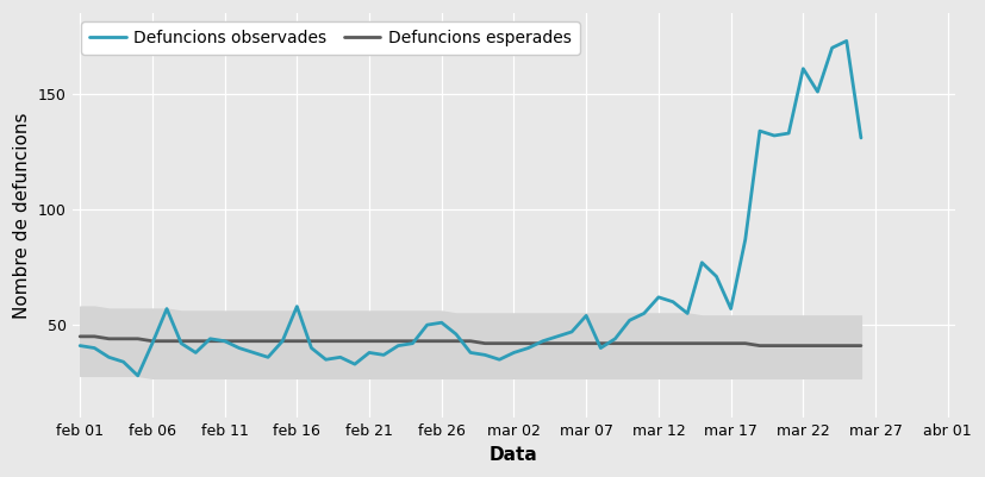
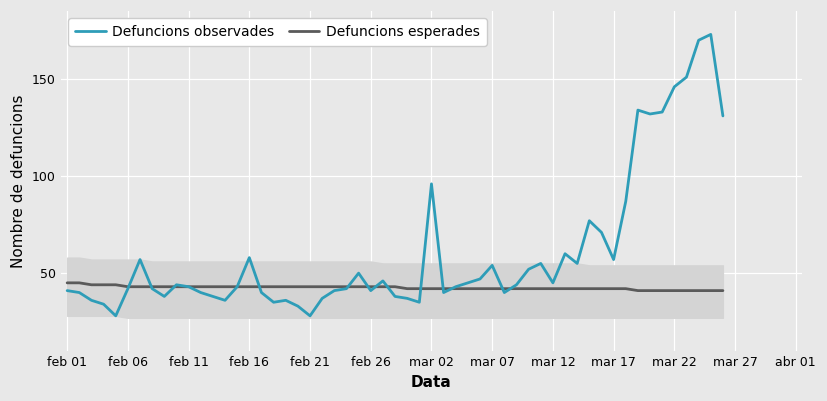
Defuncions observades/feb 21: 38 -> 28
Defuncions observades/feb 26: 51 -> 41
Defuncions observades/mar 02: 38 -> 96
Defuncions observades/mar 12: 62 -> 45
Defuncions observades/mar 22: 161 -> 146
